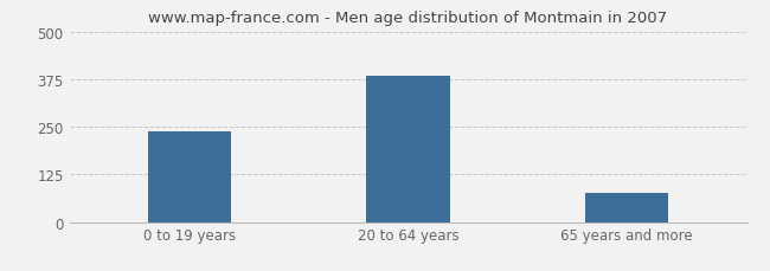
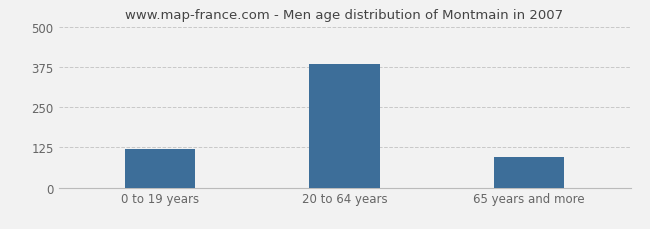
0 to 19 years: 237 -> 120
65 years and more: 75 -> 95
